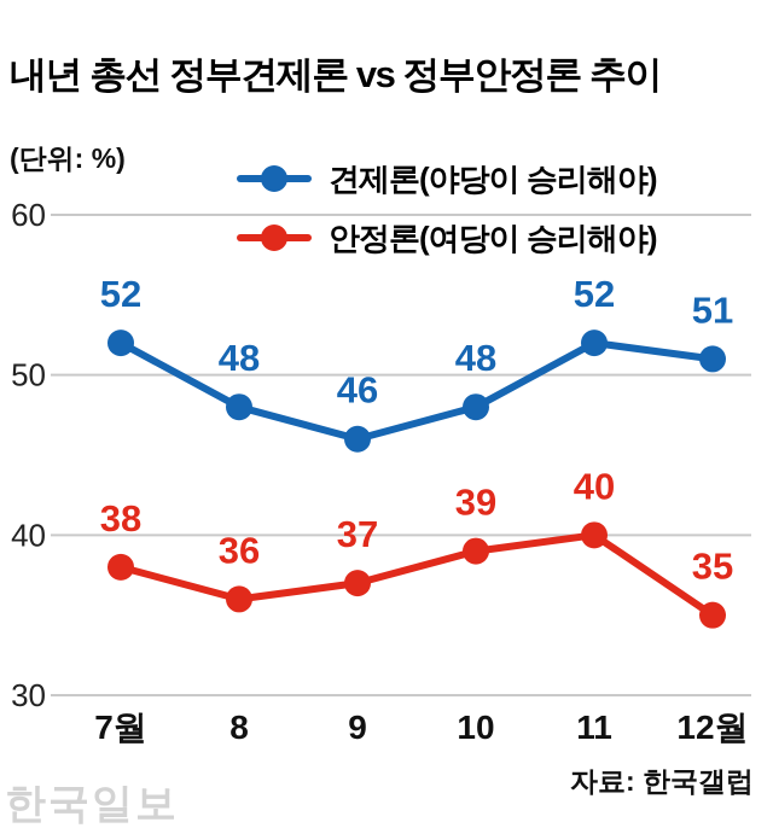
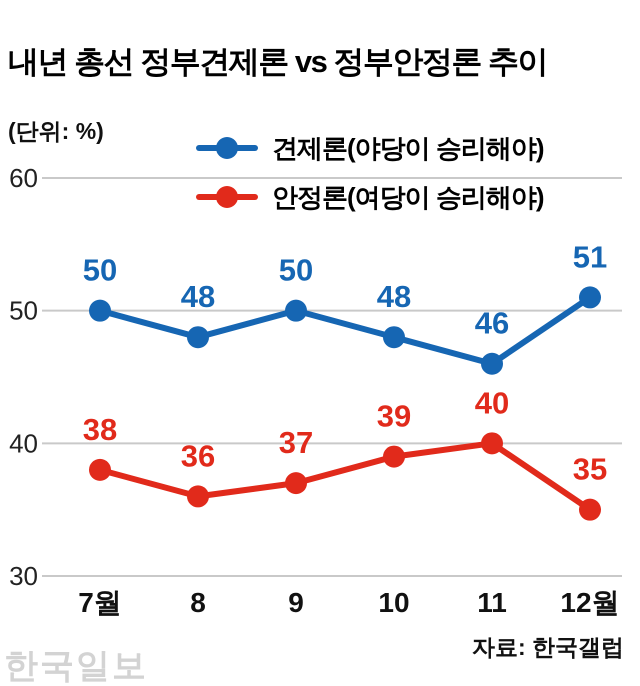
견제론(야당이 승리해야)/7월: 52 -> 50
견제론(야당이 승리해야)/9: 46 -> 50
견제론(야당이 승리해야)/11: 52 -> 46
